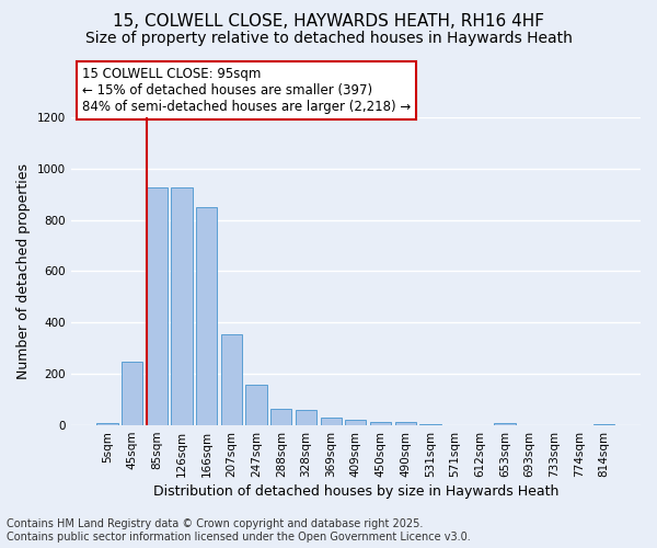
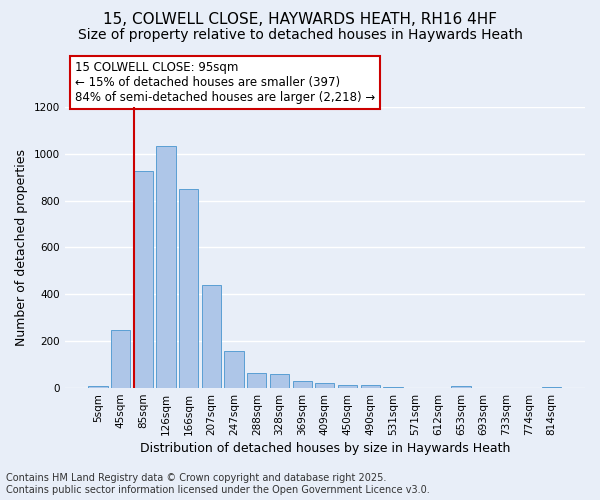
126sqm: 928 -> 1035
207sqm: 355 -> 440
